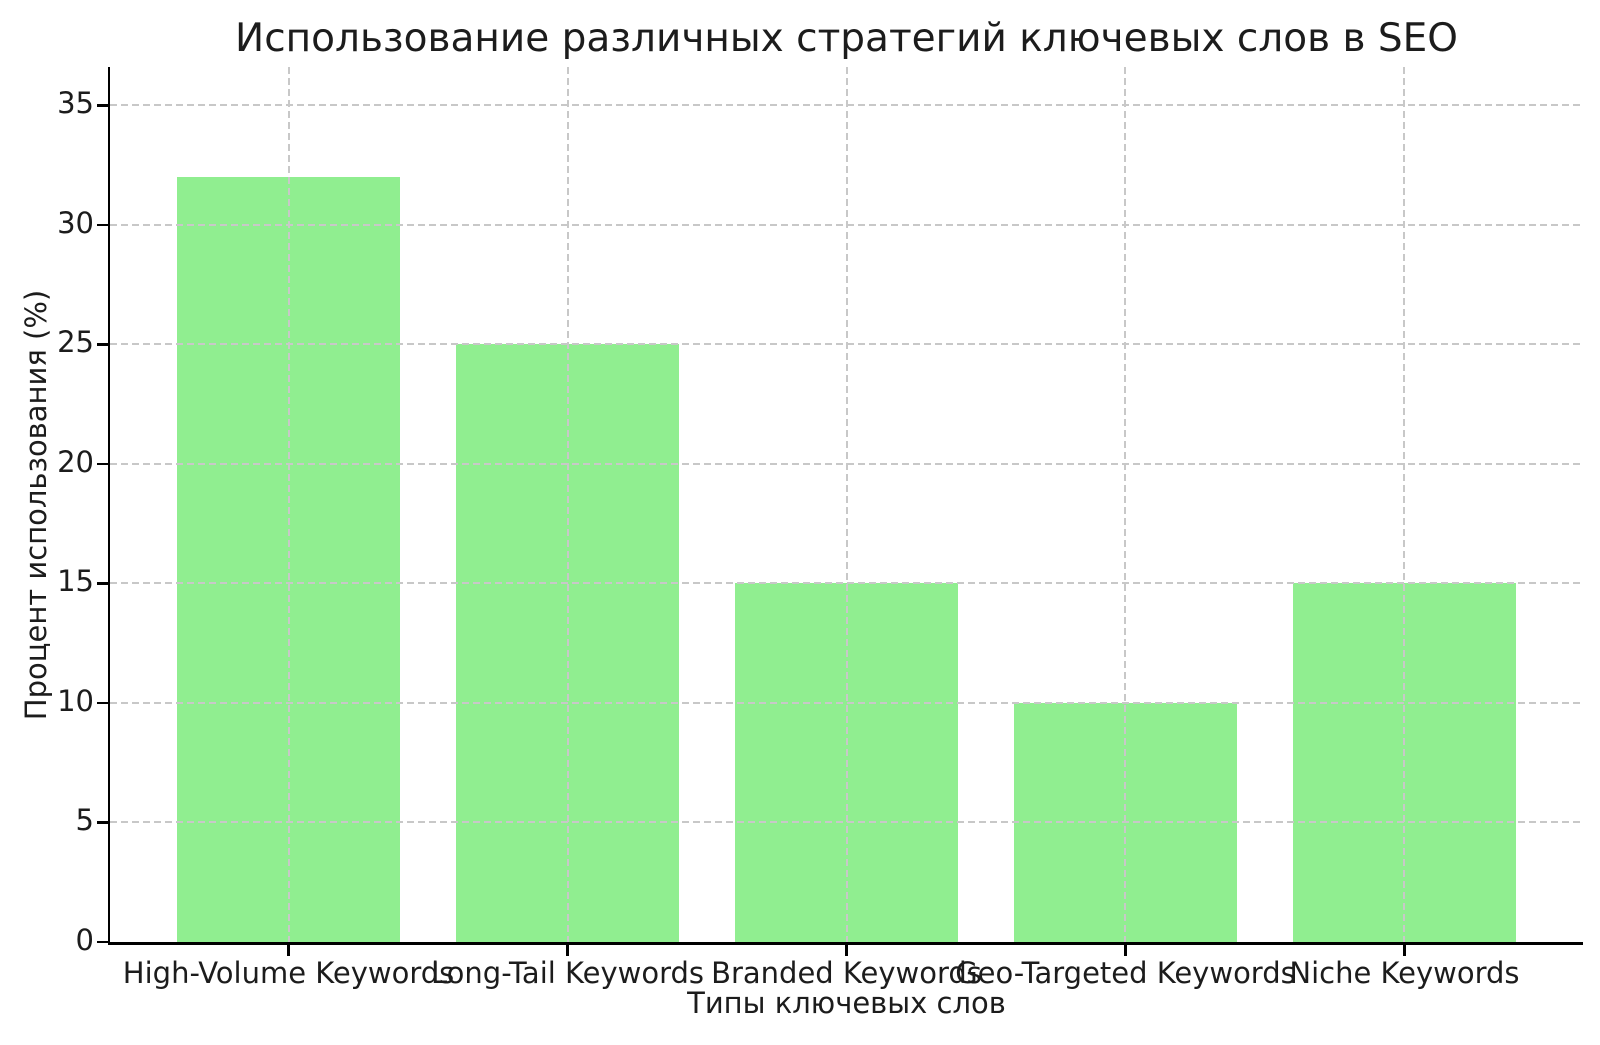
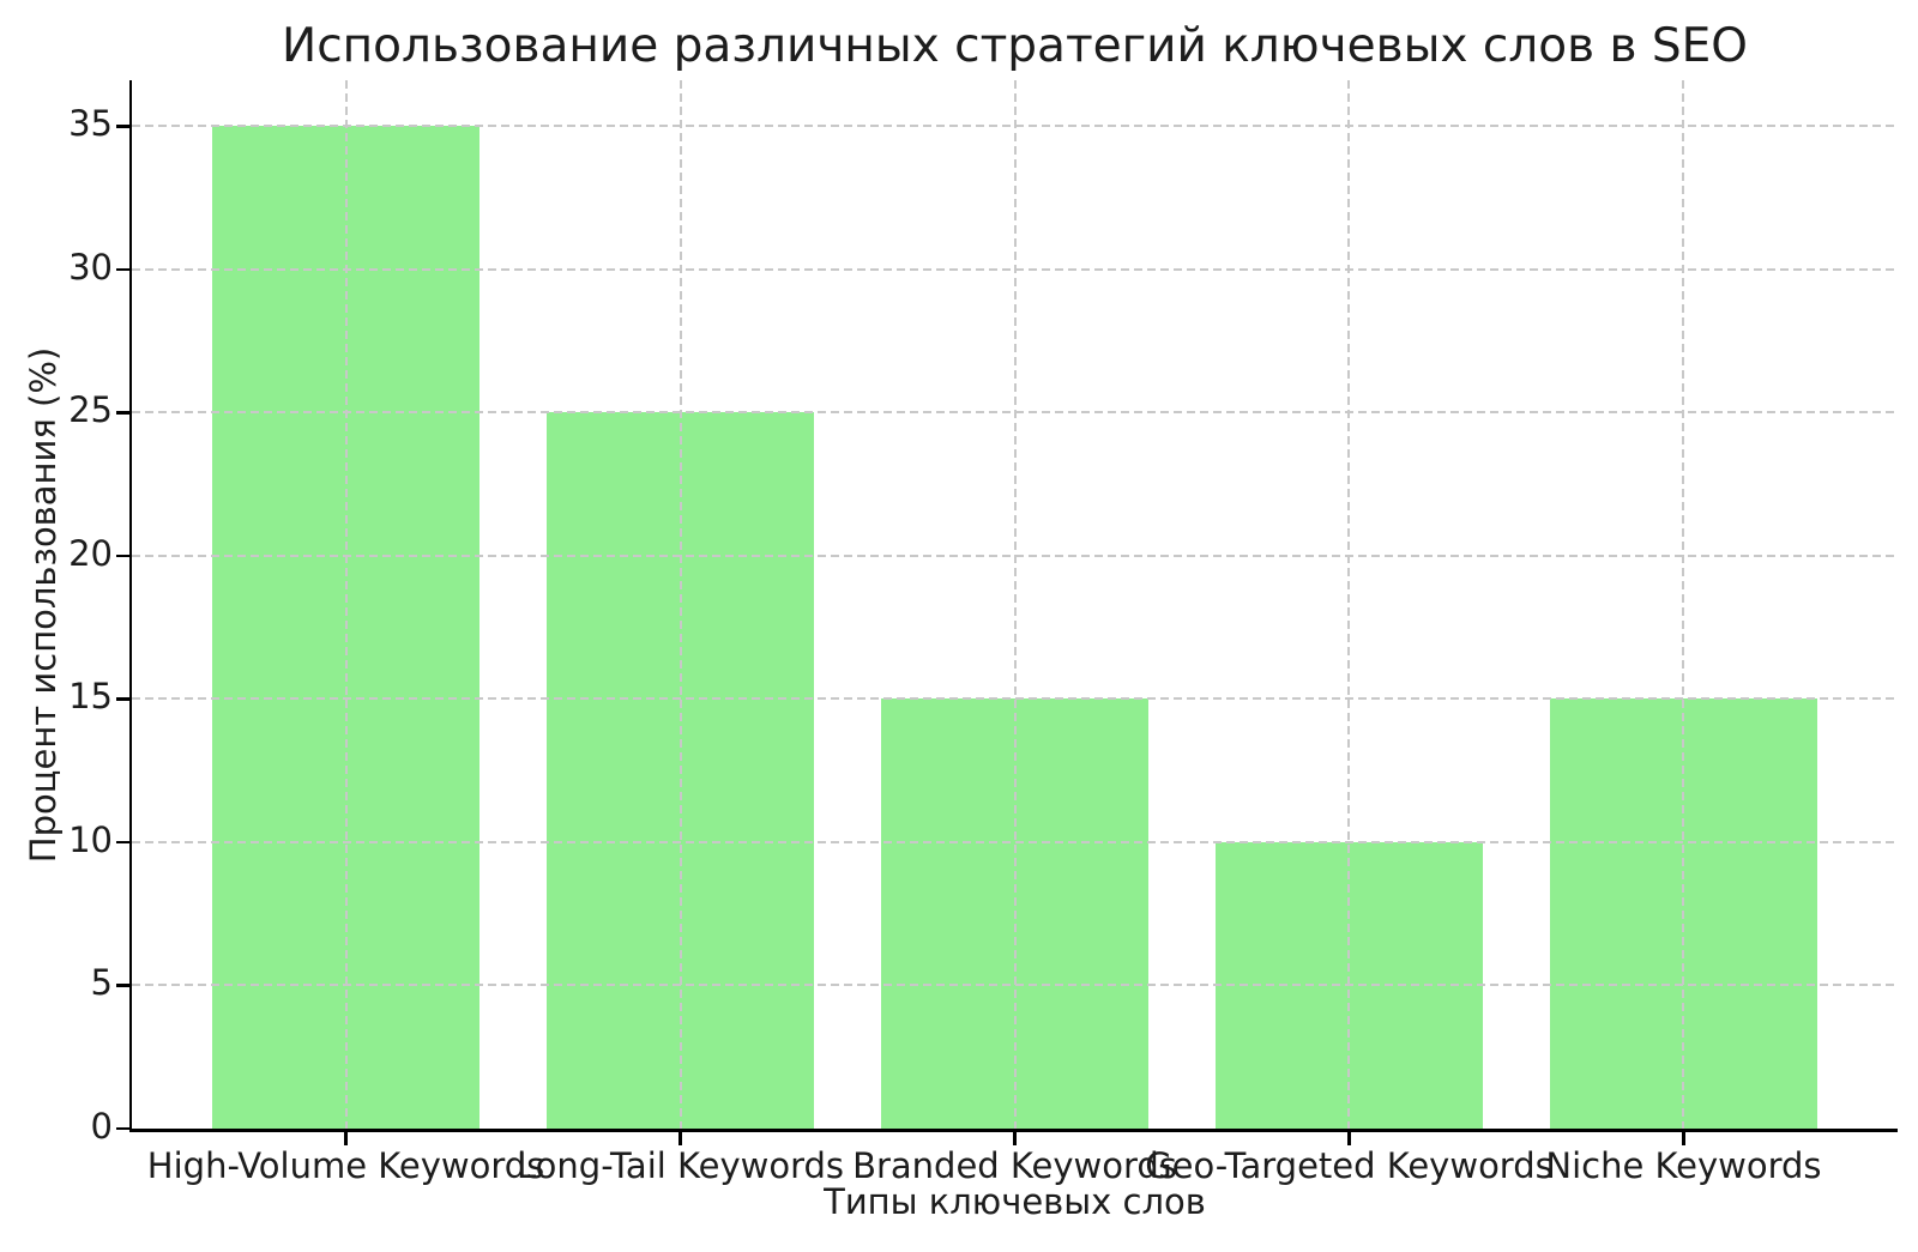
High-Volume Keywords: 32 -> 35
